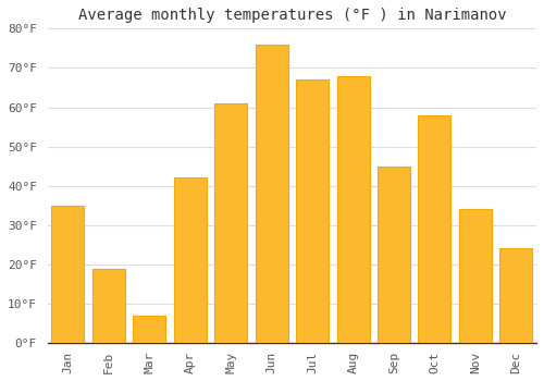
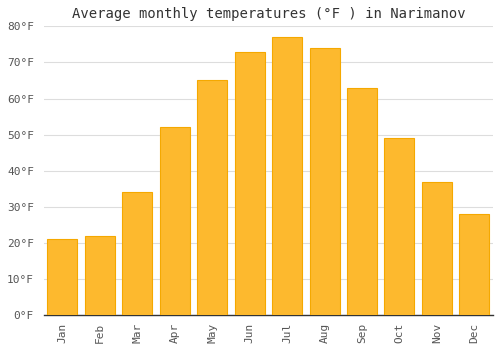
Jan: 35°F -> 21°F
Feb: 19°F -> 22°F
Mar: 7°F -> 34°F
Apr: 42°F -> 52°F
May: 61°F -> 65°F
Jun: 76°F -> 73°F
Jul: 67°F -> 77°F
Aug: 68°F -> 74°F
Sep: 45°F -> 63°F
Oct: 58°F -> 49°F
Nov: 34°F -> 37°F
Dec: 24°F -> 28°F
